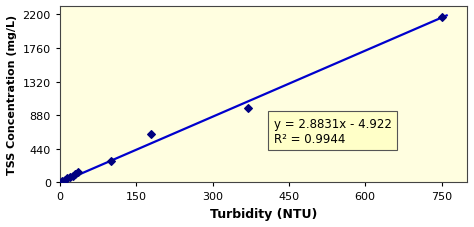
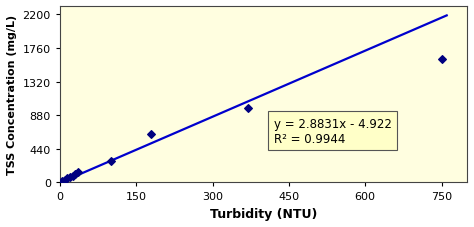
750: 2170 -> 1620
